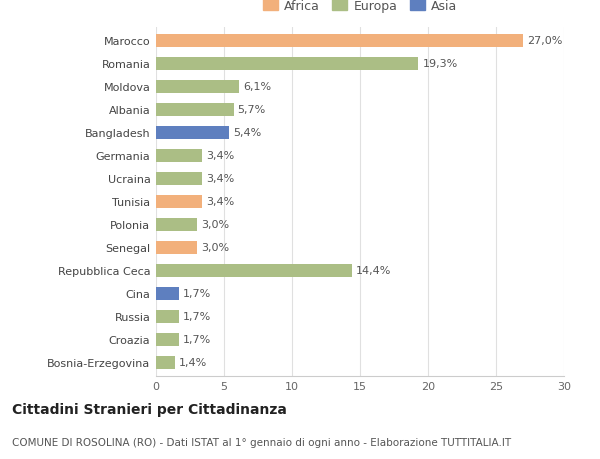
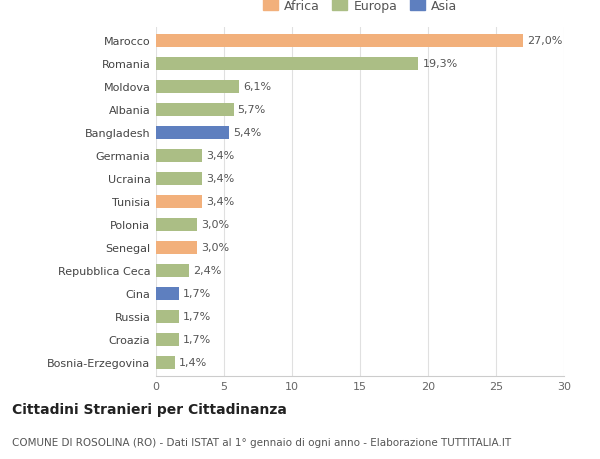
Repubblica Ceca: 14,4% -> 2,4%
